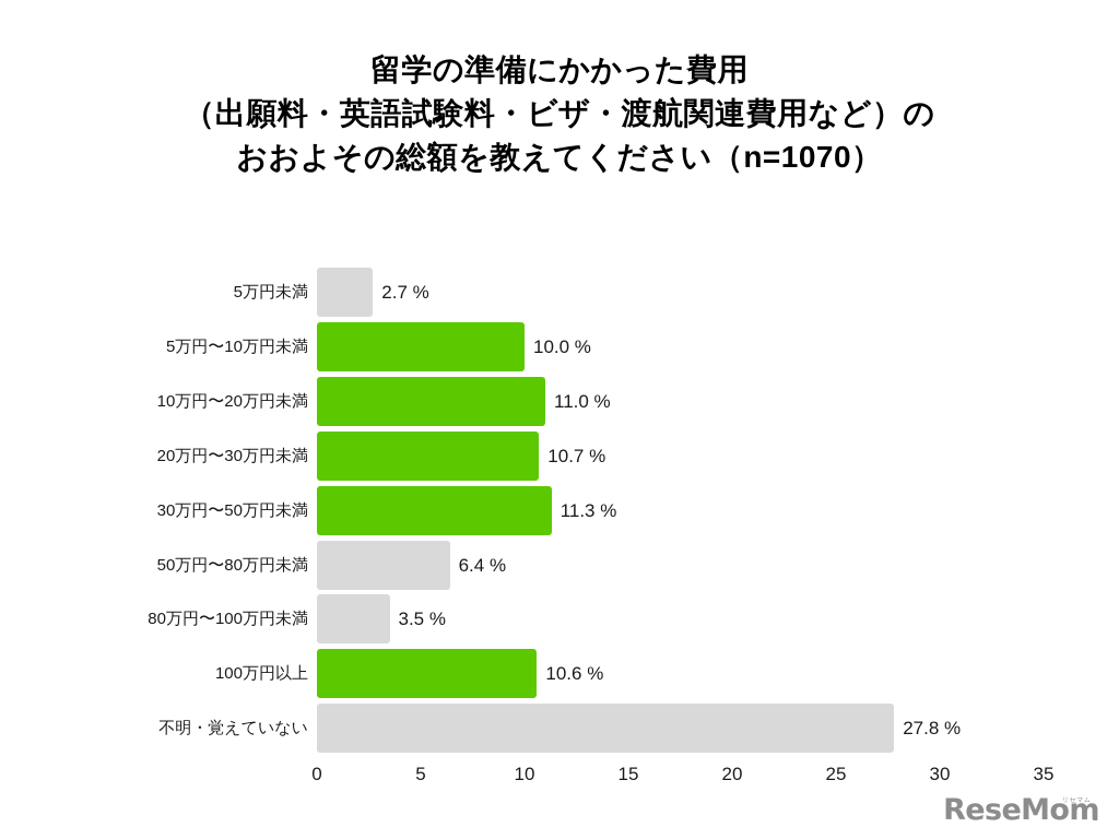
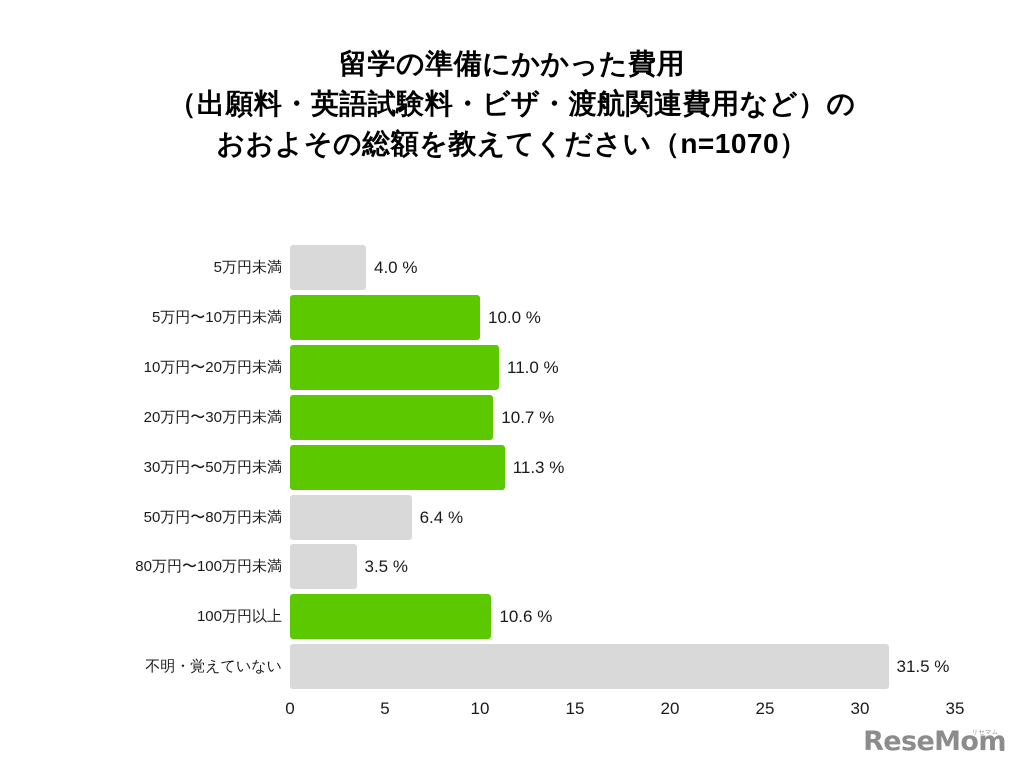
5万円未満: 2.7 -> 4.0
不明・覚えていない: 27.8 -> 31.5
